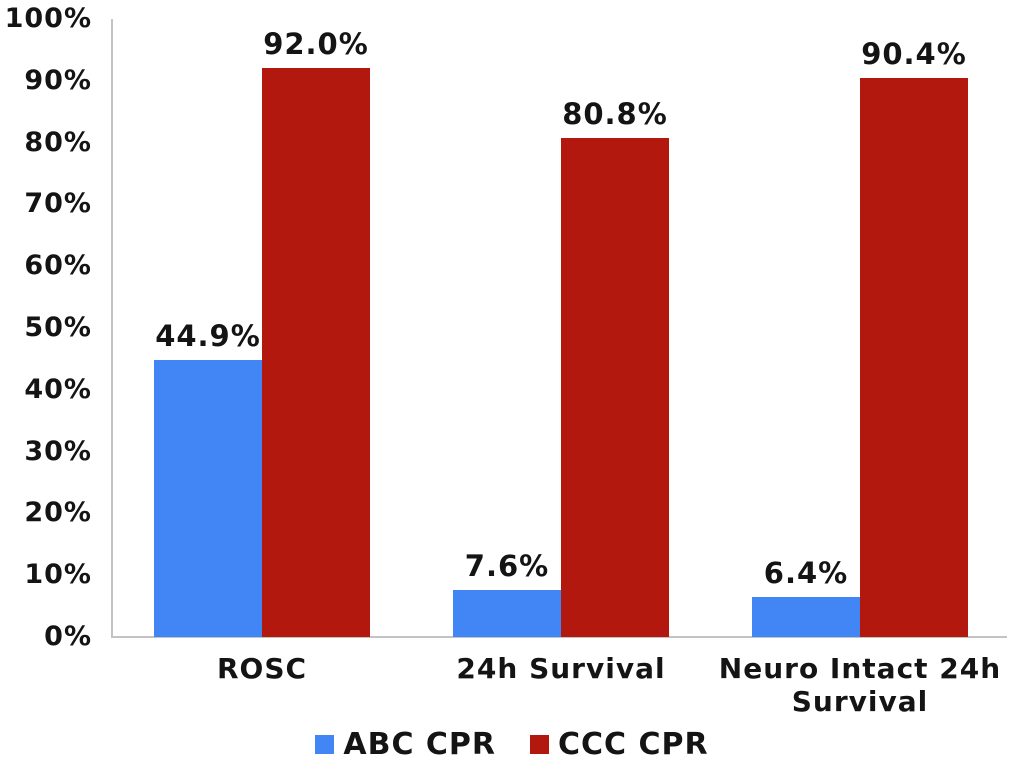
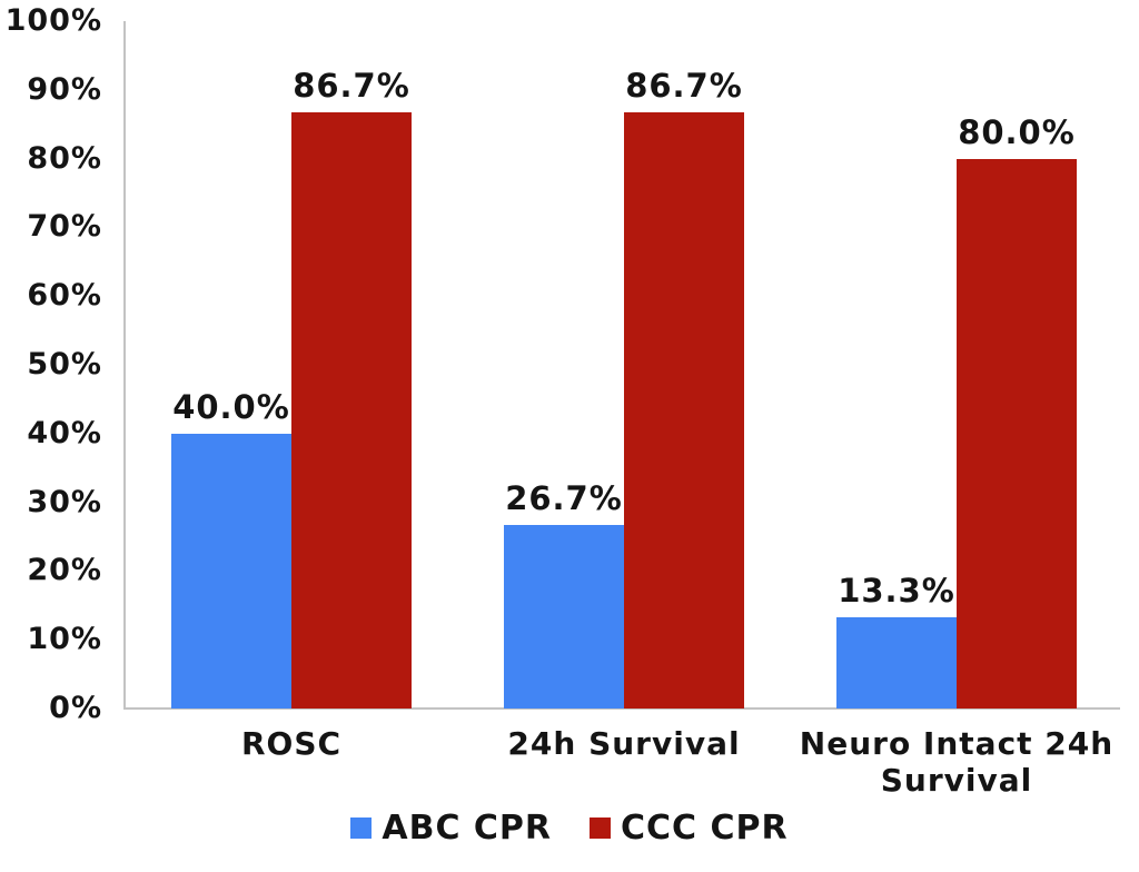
ABC CPR/ROSC: 44.9% -> 40.0%
CCC CPR/ROSC: 92.0% -> 86.7%
ABC CPR/24h Survival: 7.6% -> 26.7%
CCC CPR/24h Survival: 80.8% -> 86.7%
ABC CPR/Neuro Intact 24h Survival: 6.4% -> 13.3%
CCC CPR/Neuro Intact 24h Survival: 90.4% -> 80.0%
